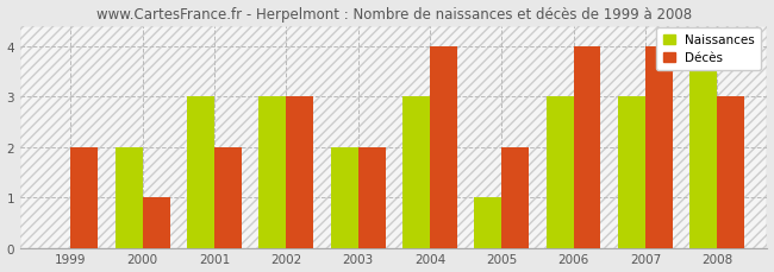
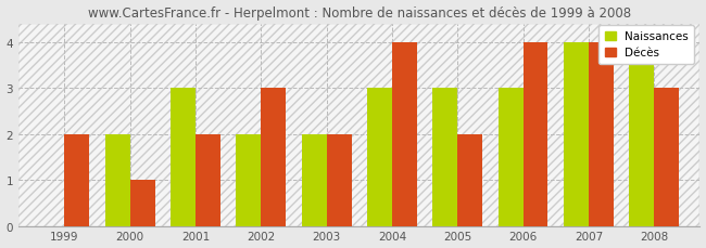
Naissances/2002: 3 -> 2
Naissances/2005: 1 -> 3
Naissances/2007: 3 -> 4
